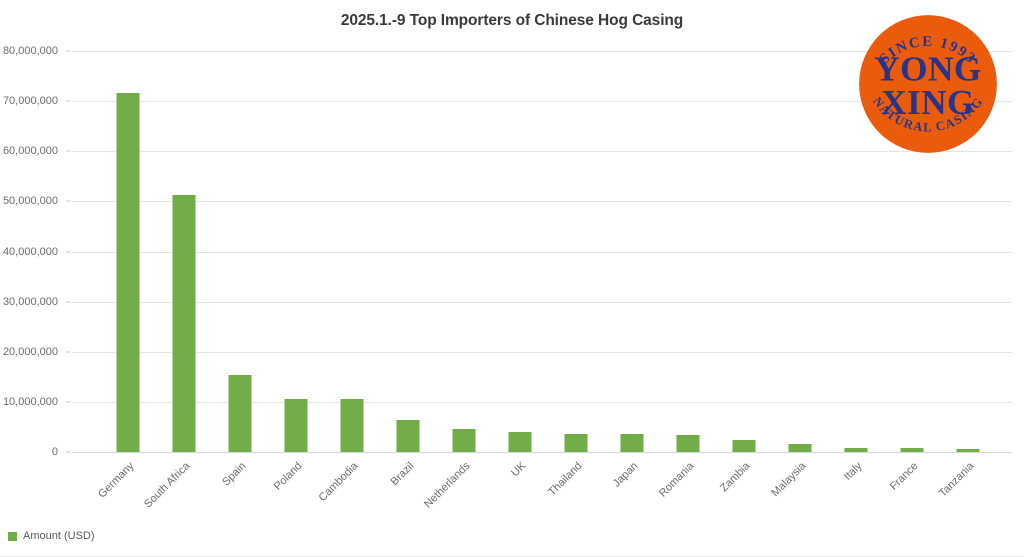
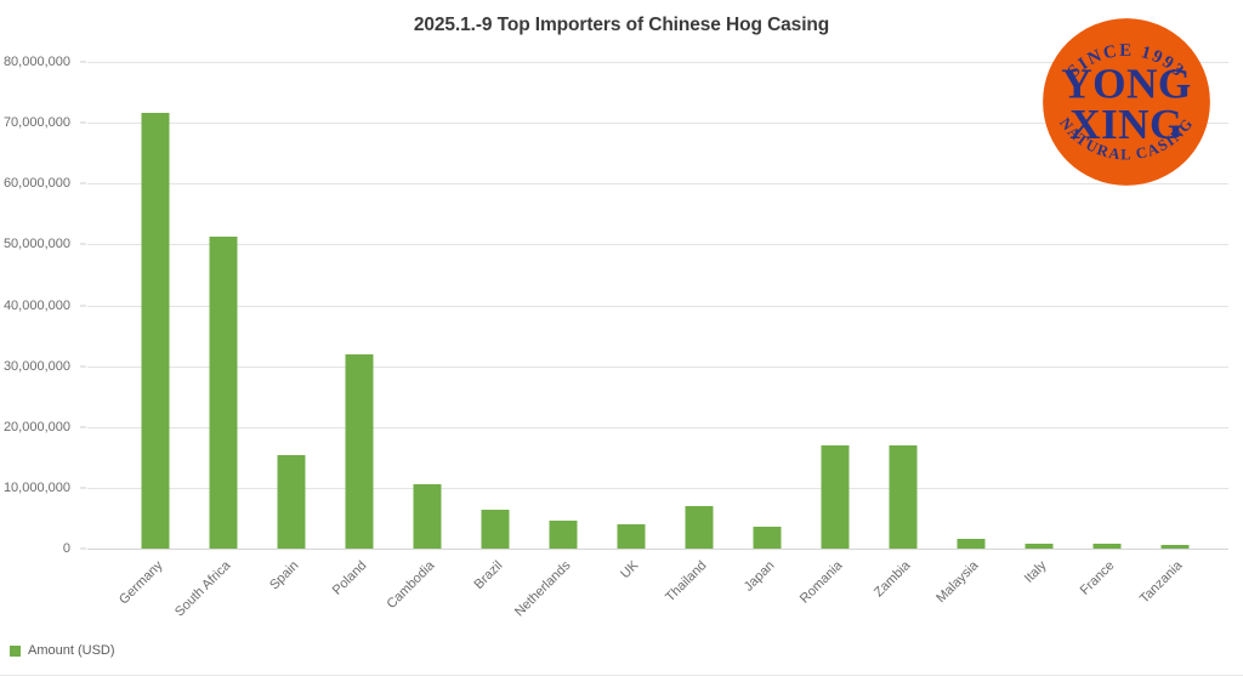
Poland: 10000000 -> 32000000
Thailand: 4000000 -> 7000000
Romania: 3000000 -> 17000000
Zambia: 2000000 -> 17000000
